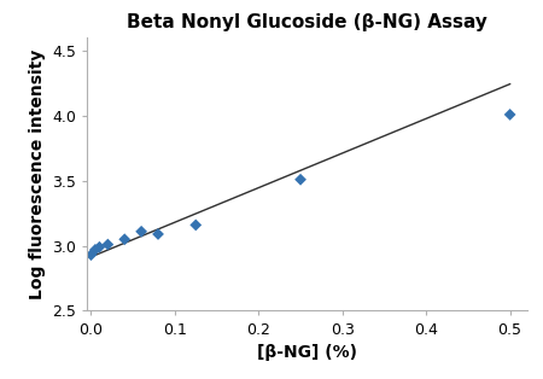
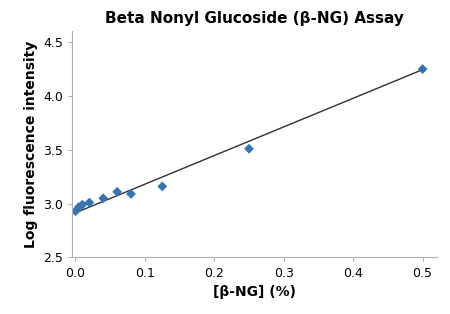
0.5: 4.01 -> 4.25
